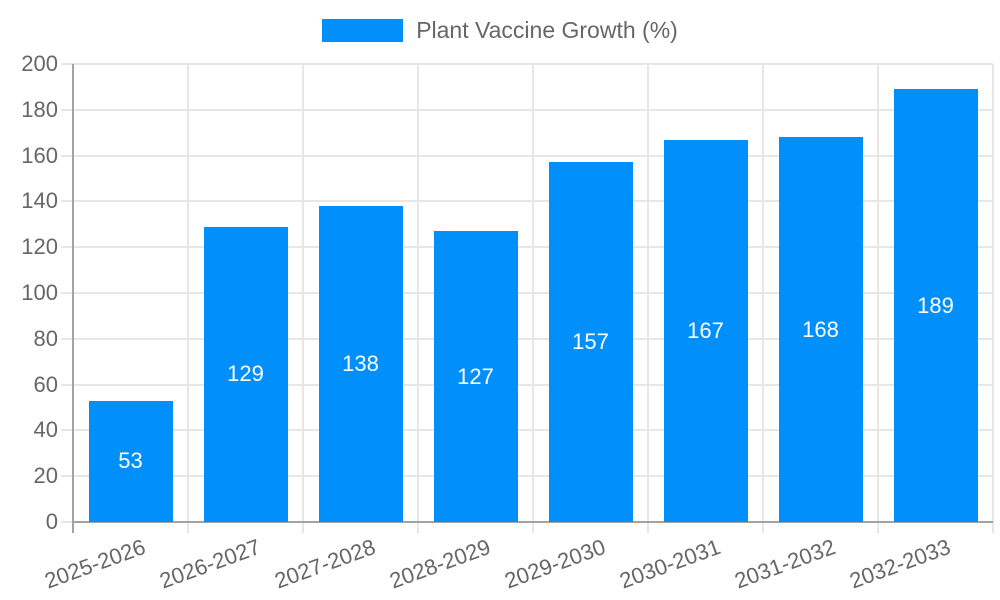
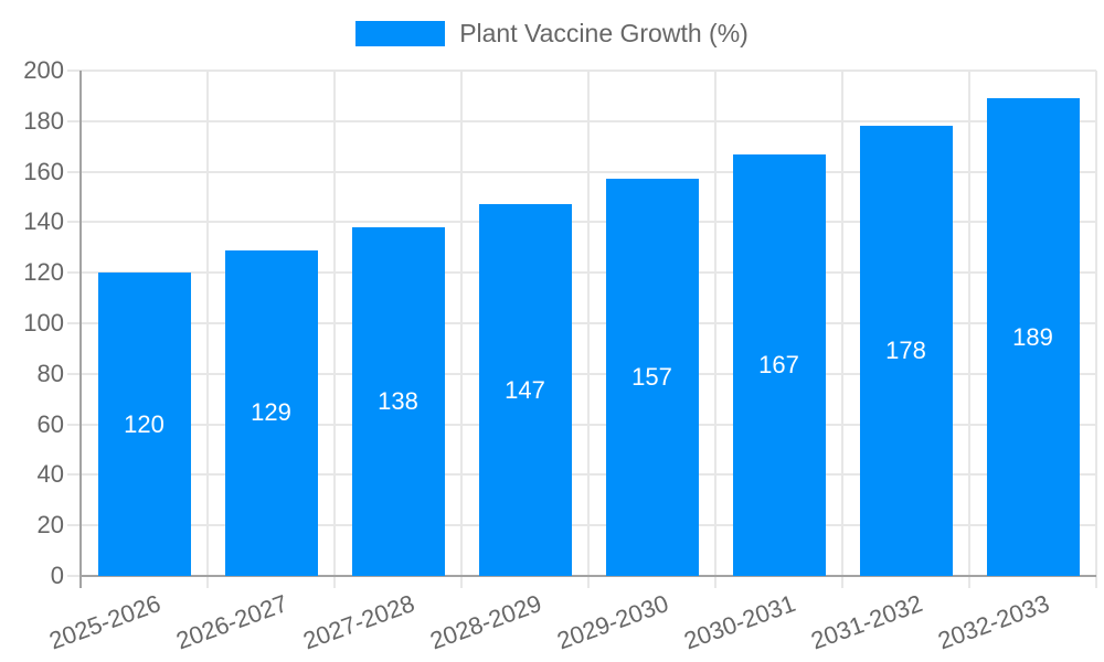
2025-2026: 53 -> 120
2028-2029: 127 -> 147
2031-2032: 168 -> 178
